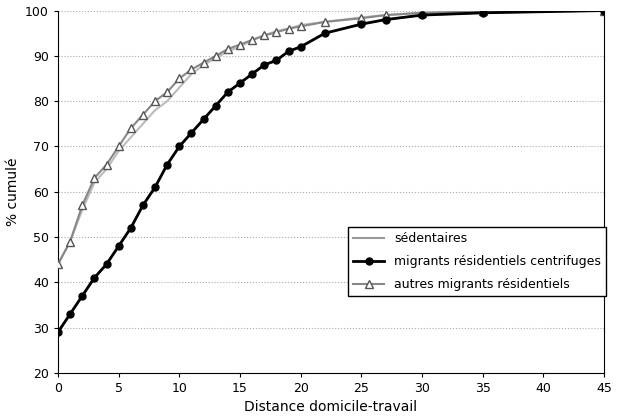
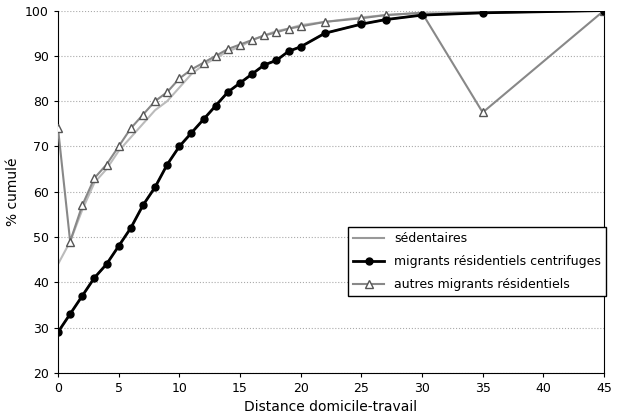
autres migrants résidentiels/0: 44.0 -> 74.0
autres migrants résidentiels/35: 99.8 -> 77.5
